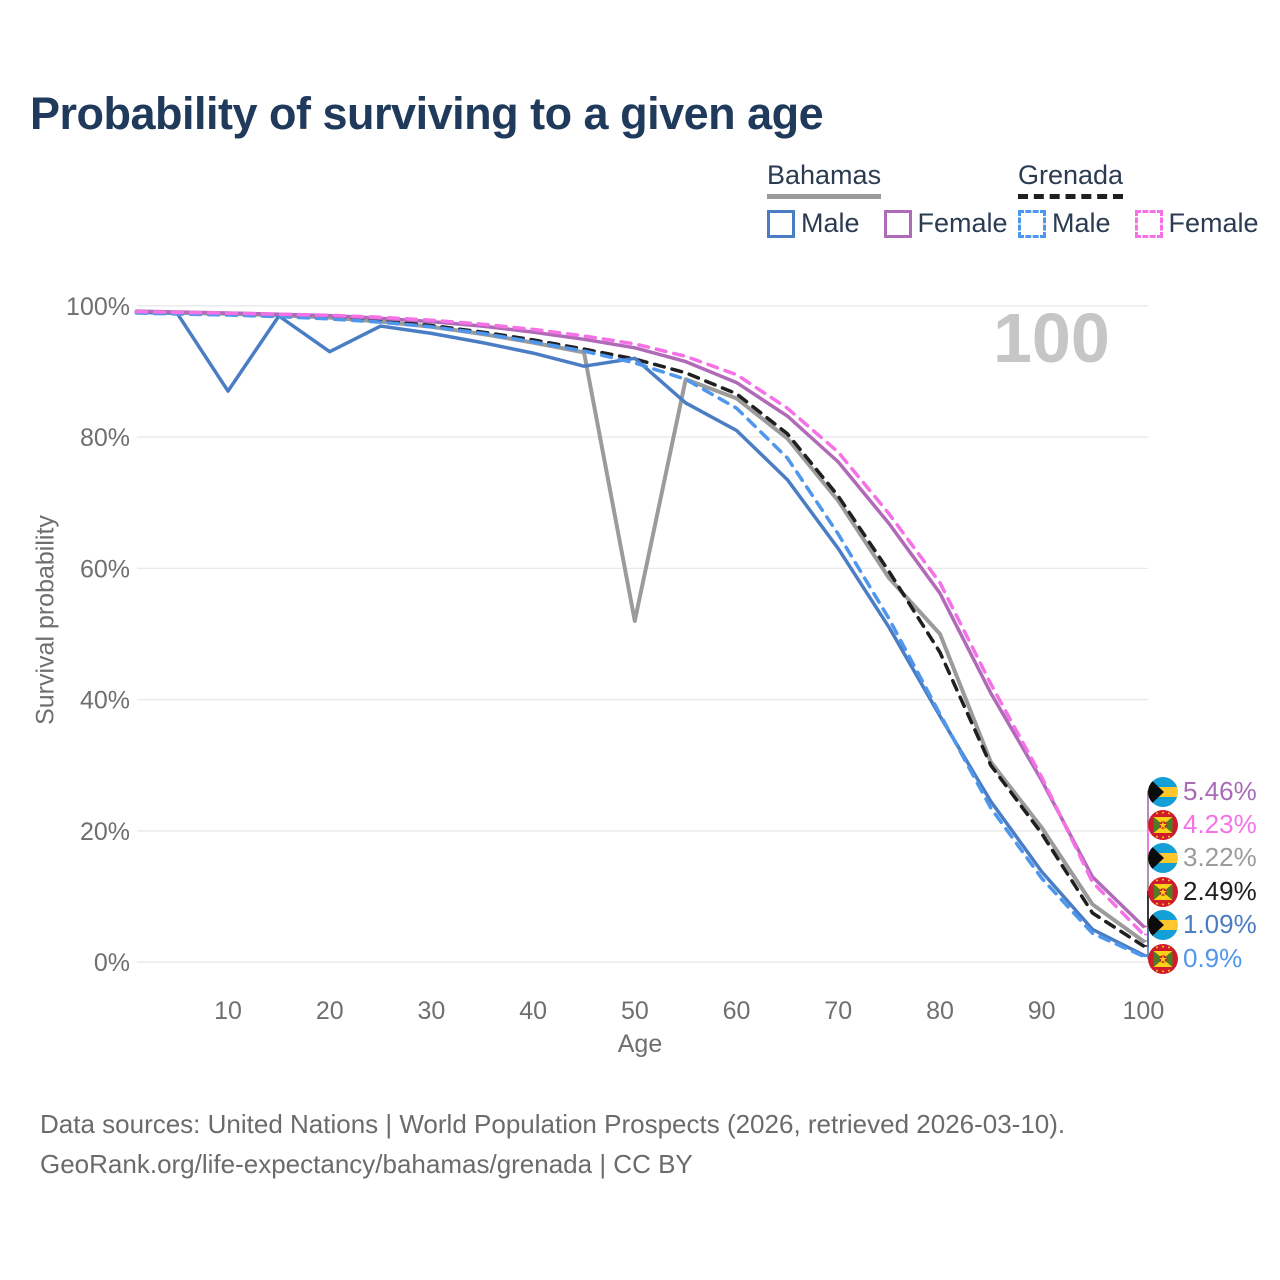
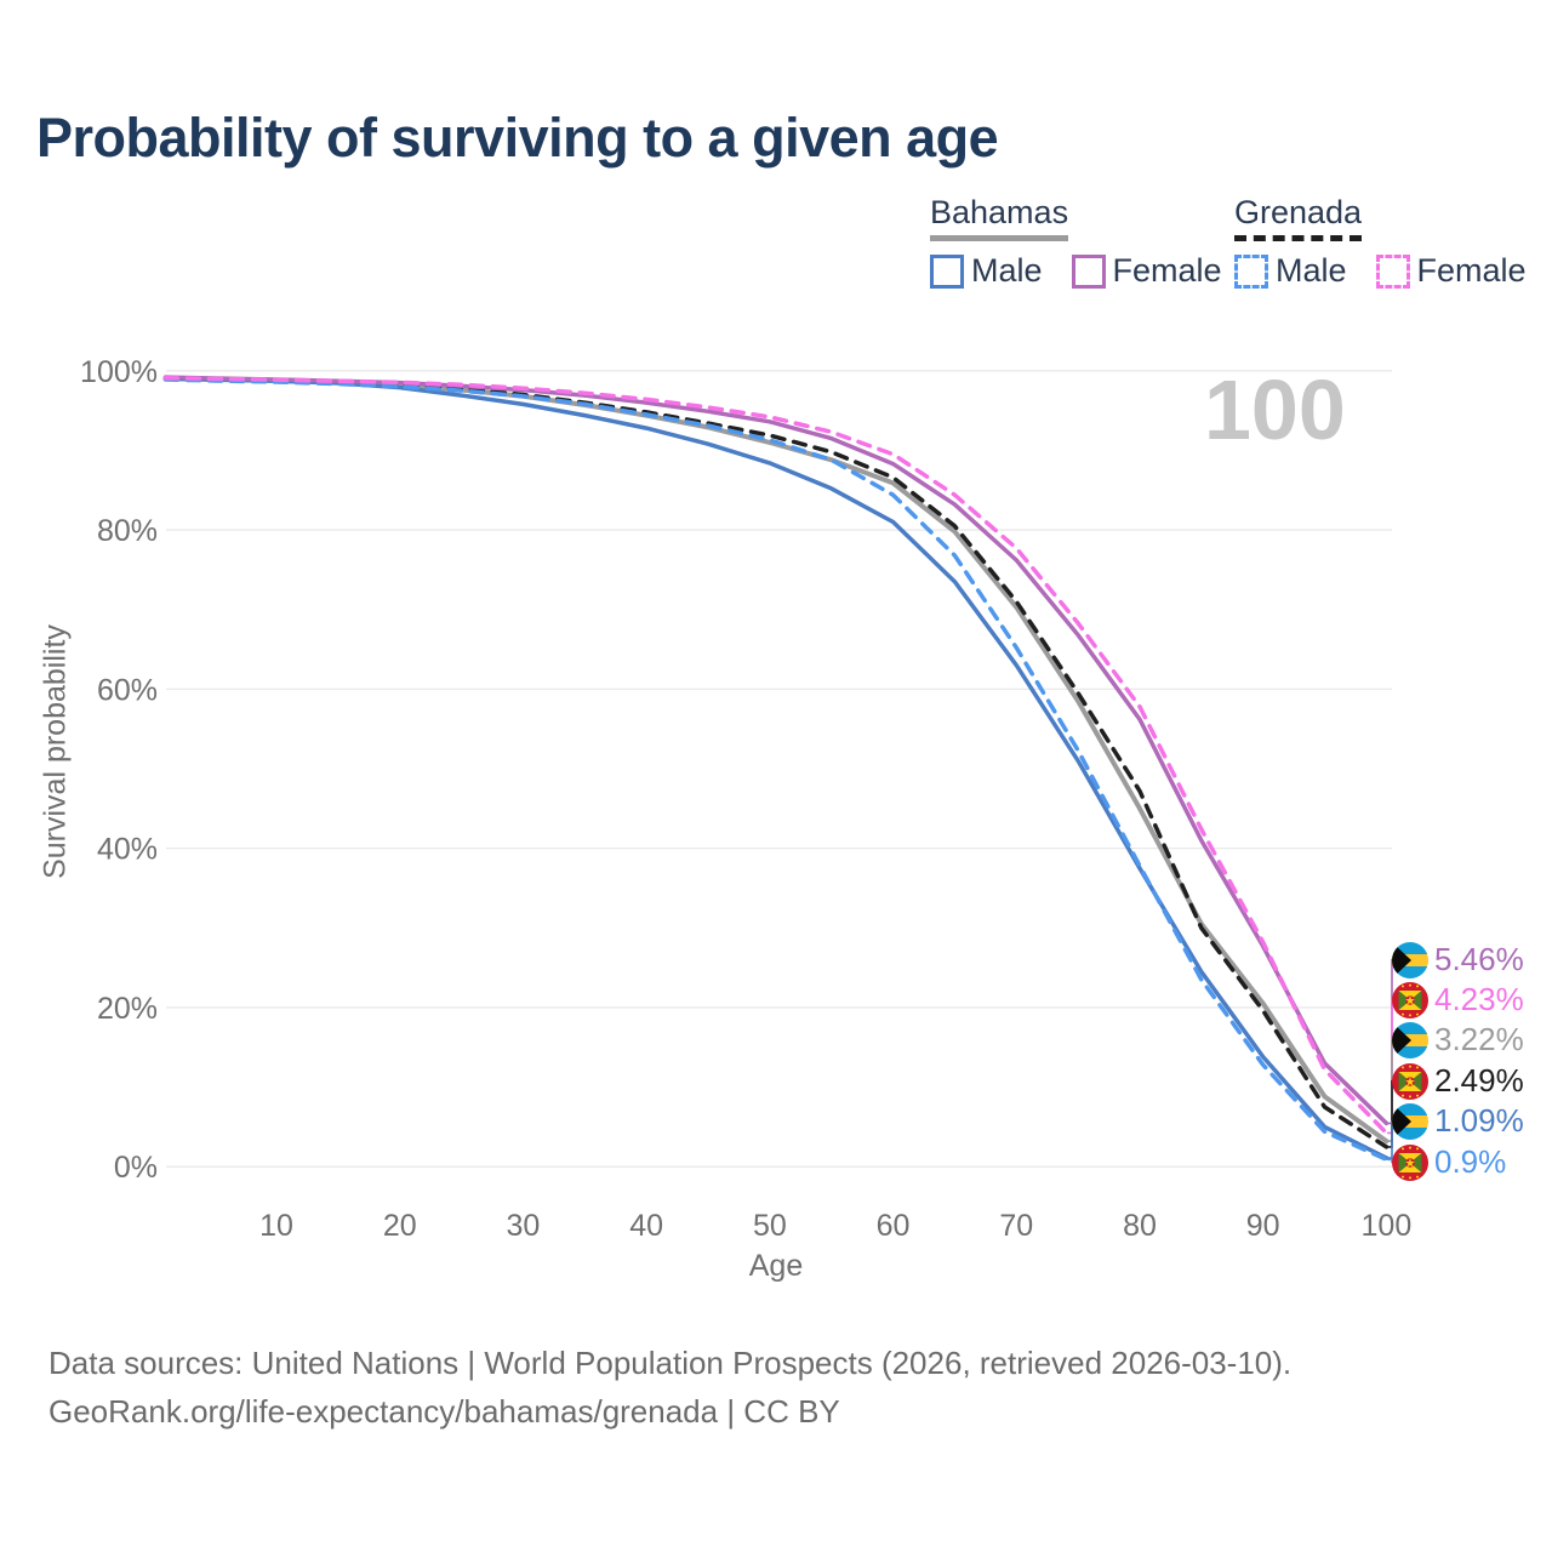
Bahamas Male/10: 87% -> 99%
Bahamas Male/20: 93% -> 98%
Bahamas/50: 52% -> 91%
Bahamas Male/50: 92% -> 88%
Bahamas/80: 50% -> 45%
